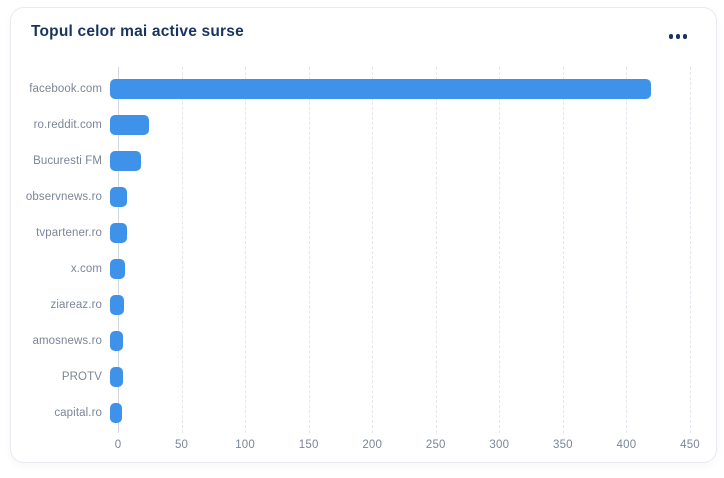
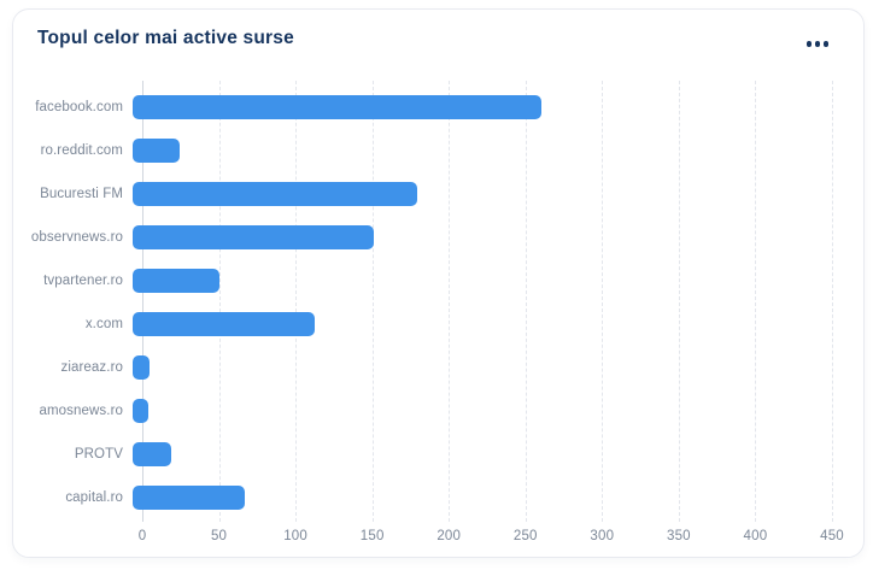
facebook.com: 420 -> 263
Bucuresti FM: 24 -> 183
observnews.ro: 13 -> 155
tvpartener.ro: 13 -> 56
x.com: 12 -> 117
PROTV: 10 -> 25
capital.ro: 9 -> 72
